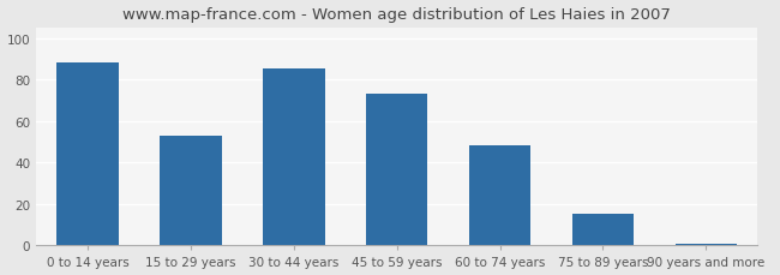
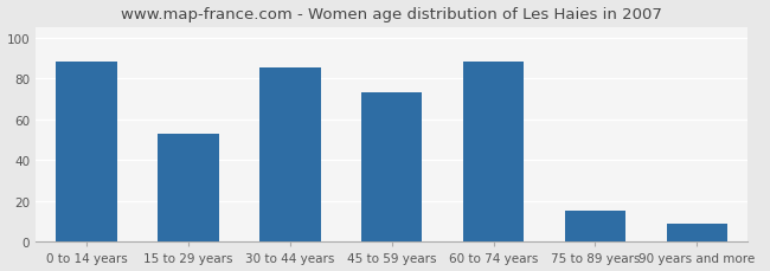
60 to 74 years: 48 -> 88
90 years and more: 1 -> 9
